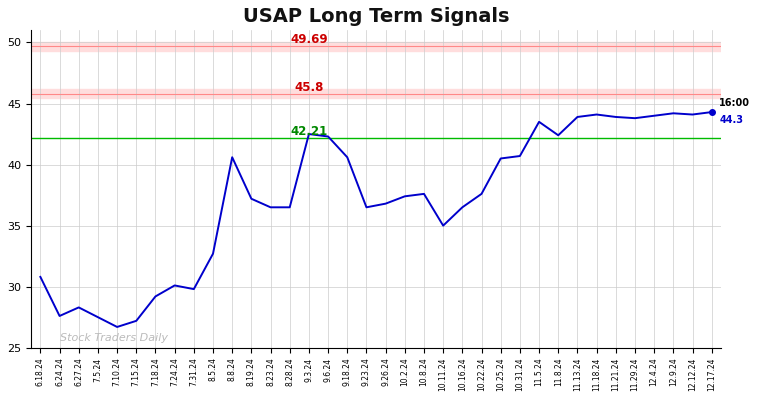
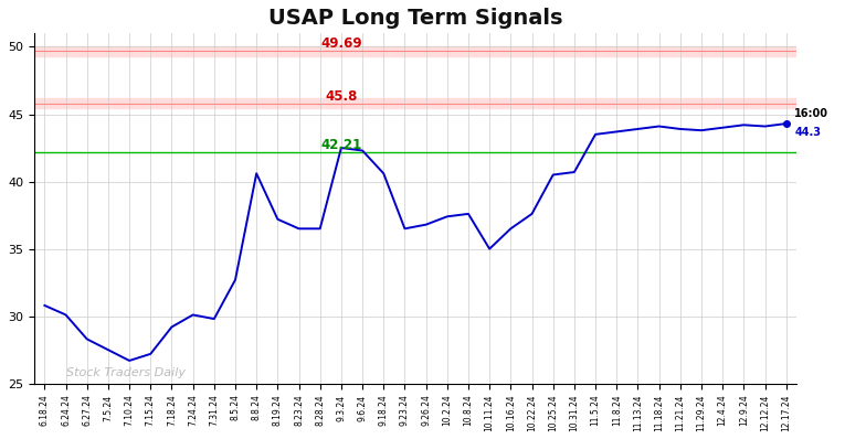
6.24.24: 27.6 -> 30.1
11.8.24: 42.4 -> 43.7
